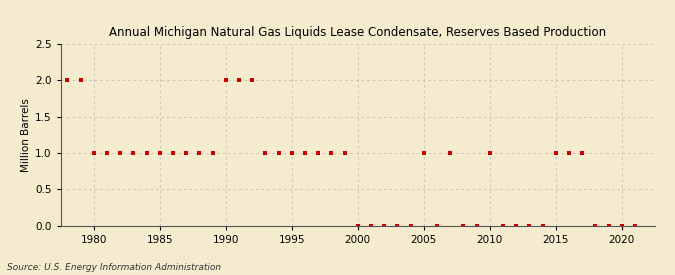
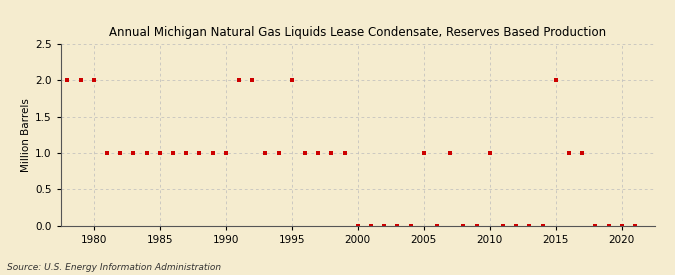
1980: 1 -> 2
1990: 2 -> 1
1995: 1 -> 2
2015: 1 -> 2
